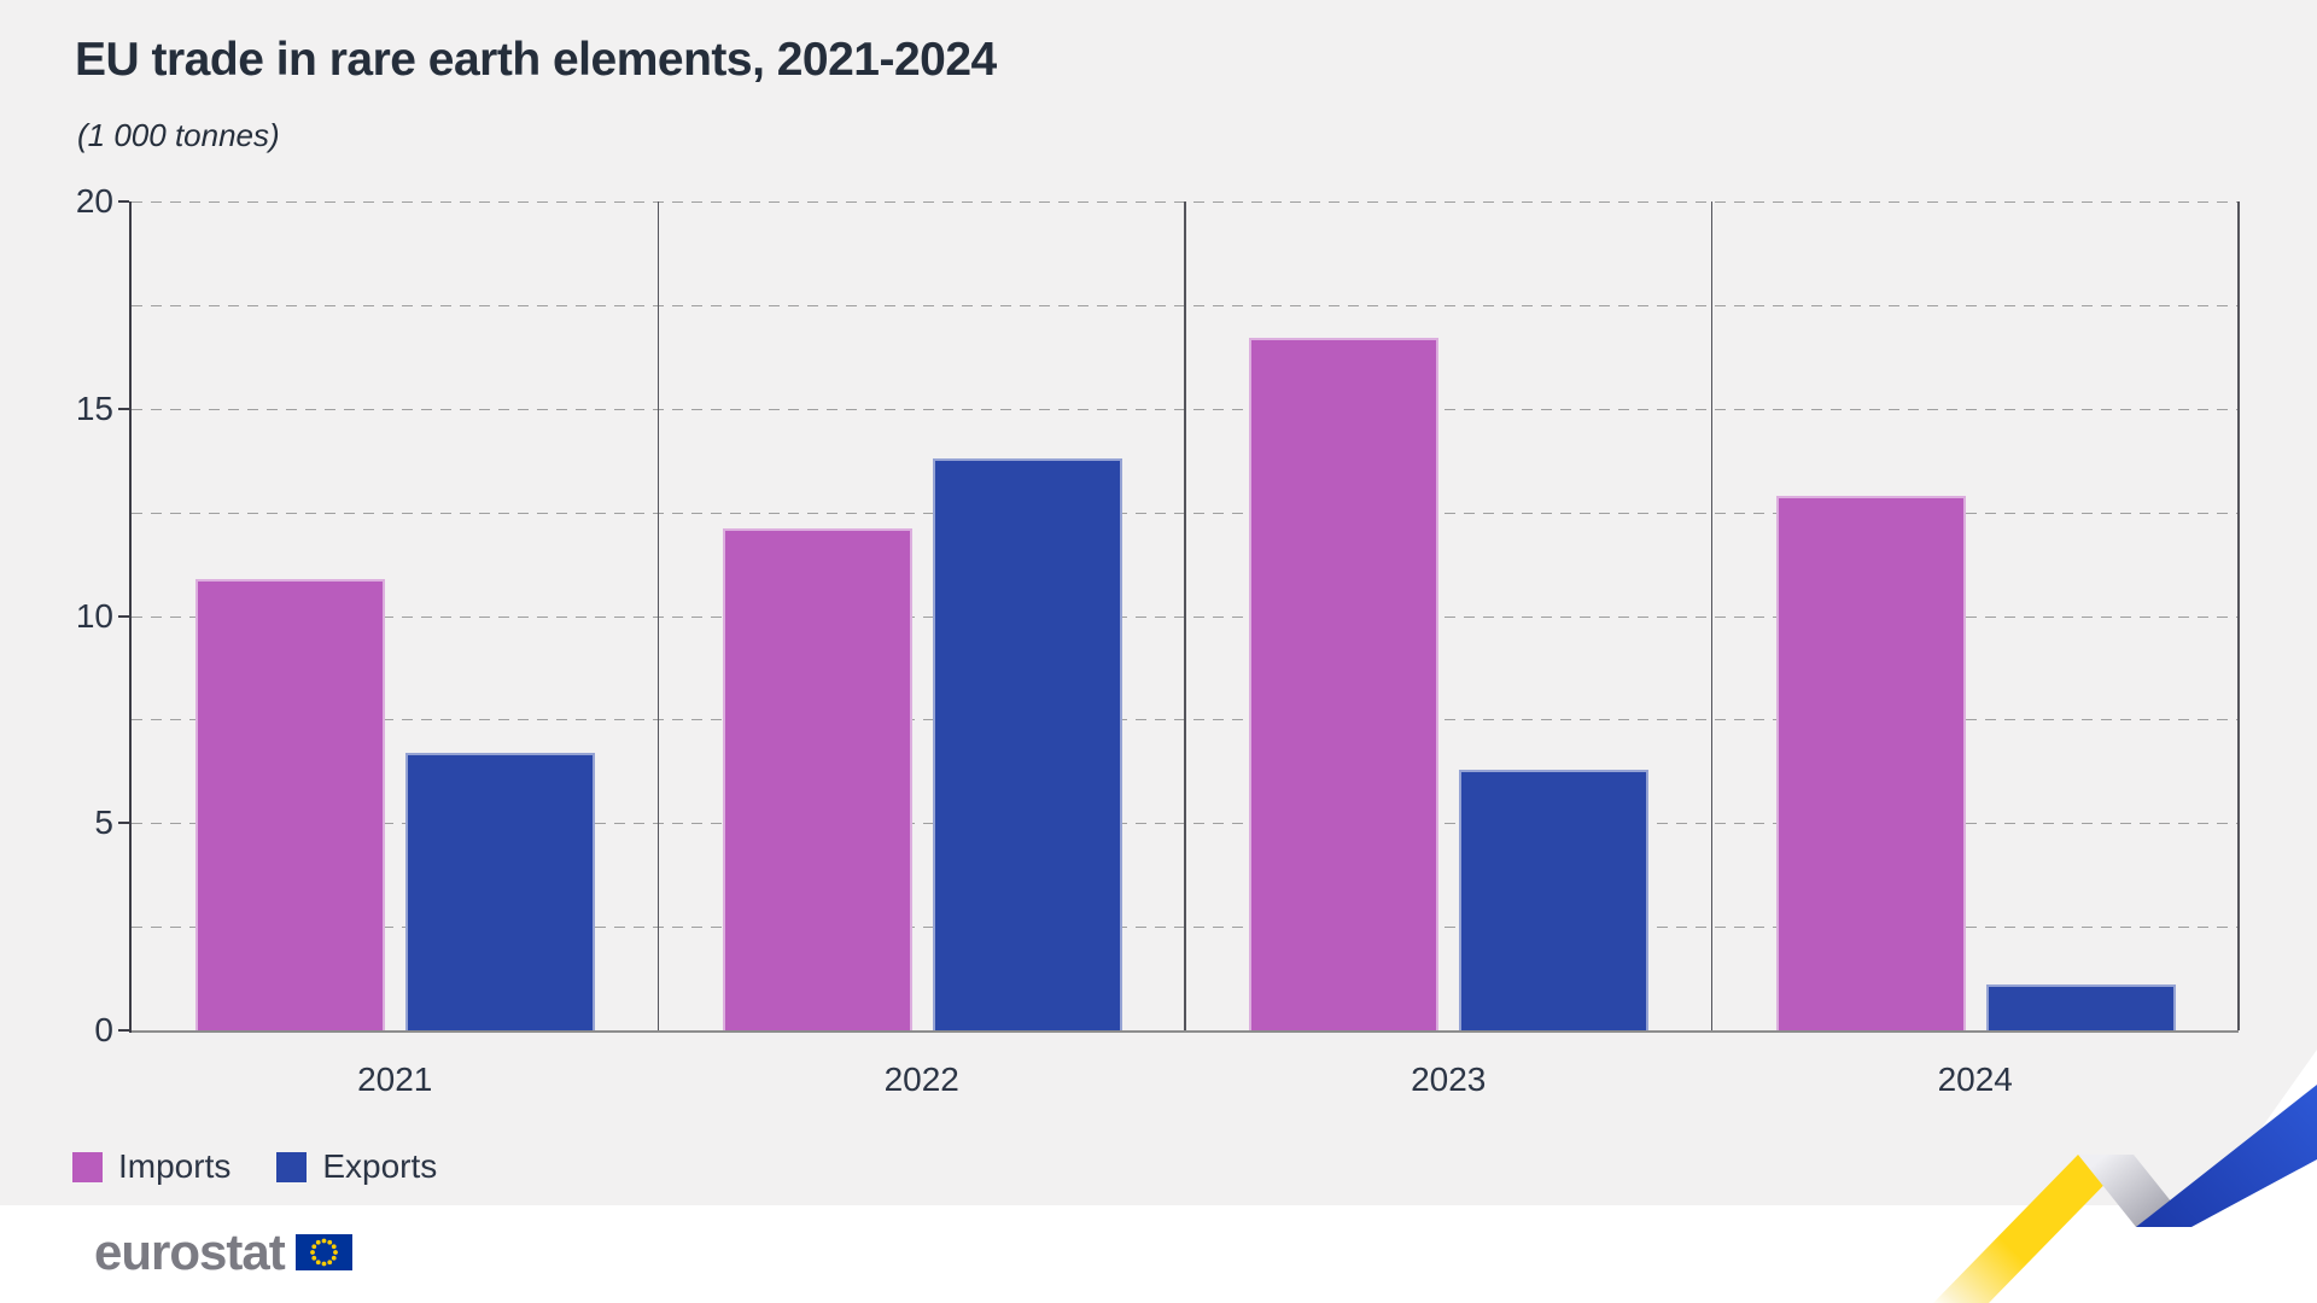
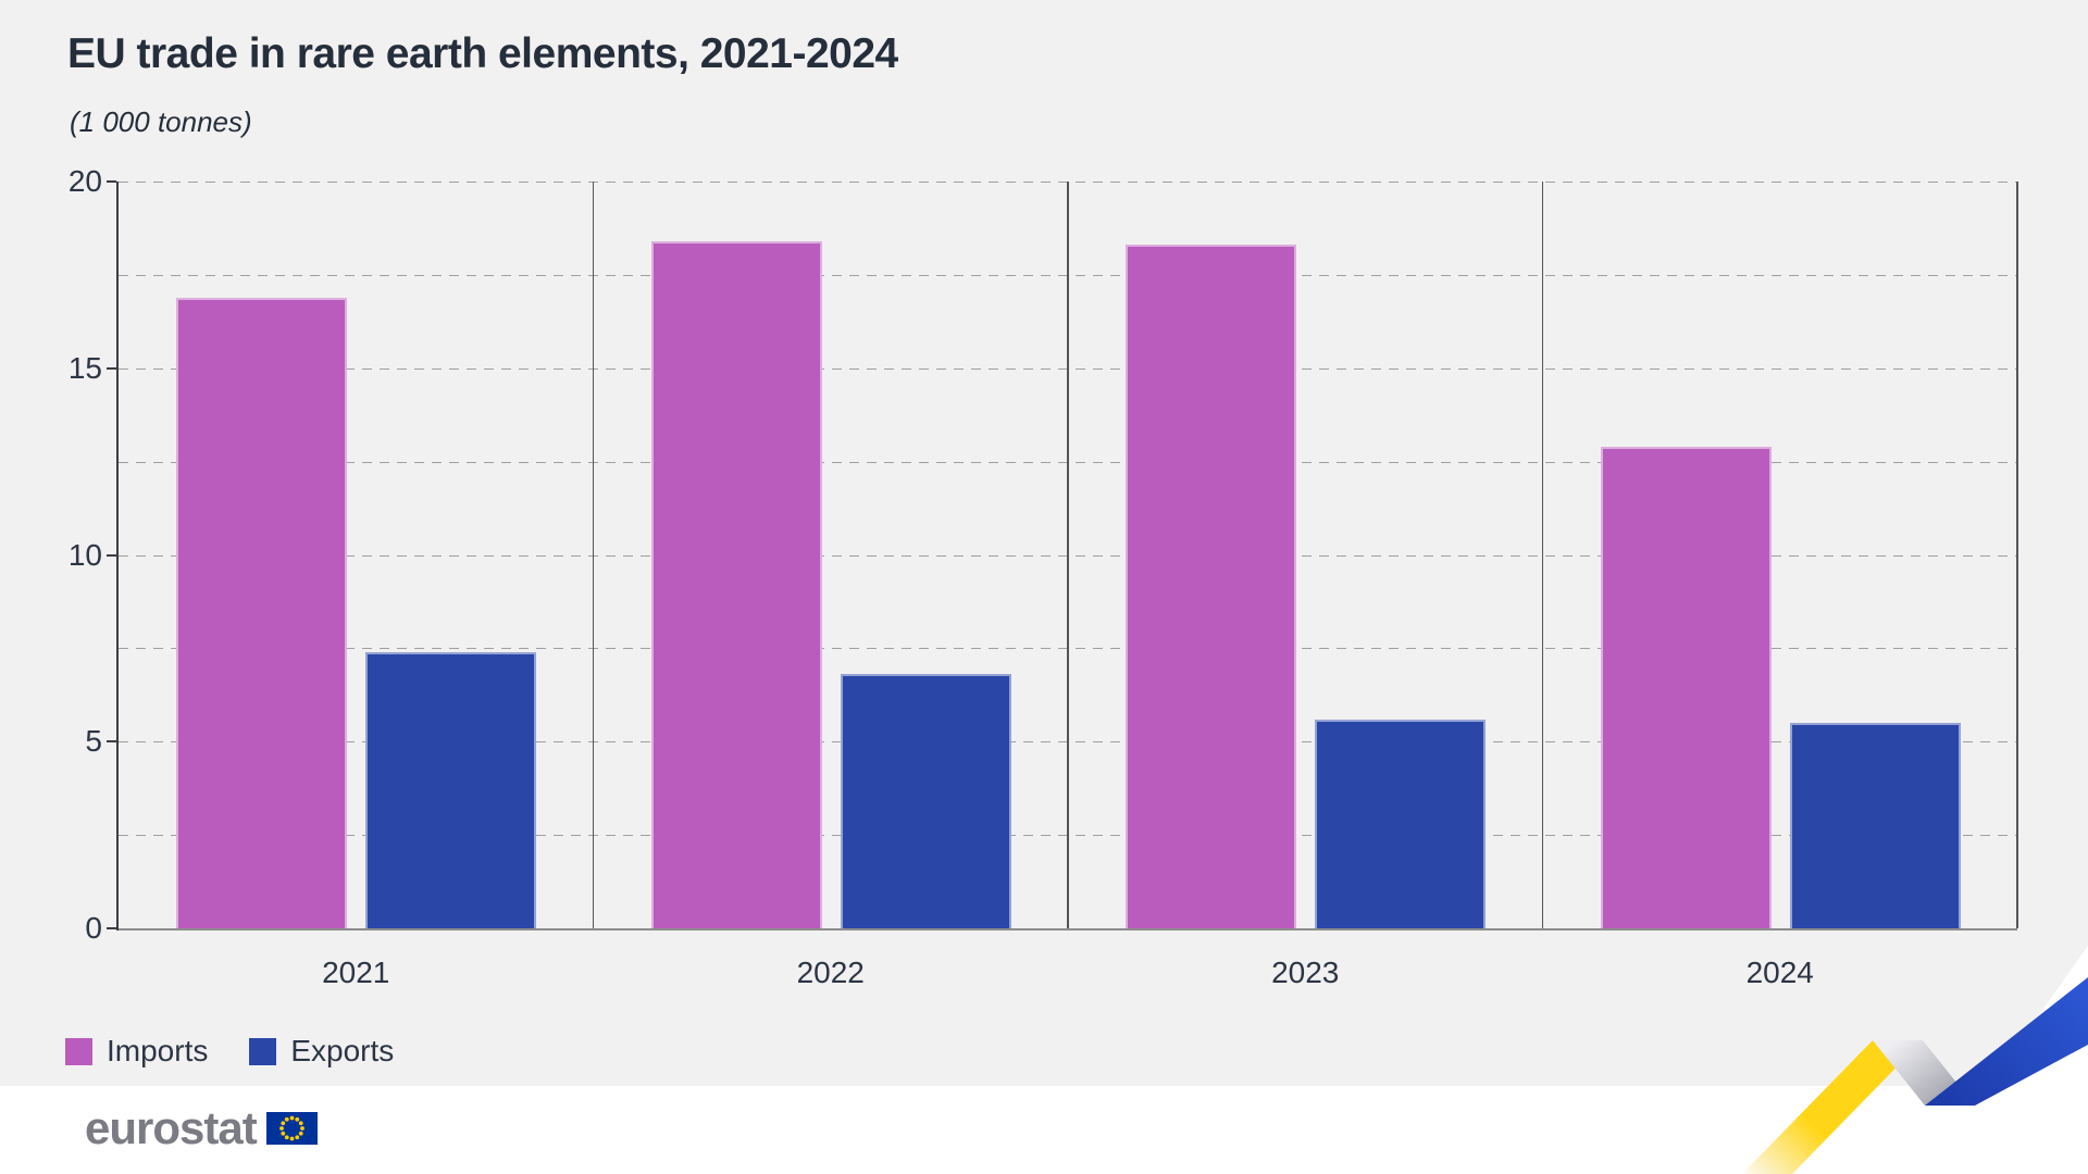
Imports/2021: 10.9 -> 16.9
Exports/2021: 6.7 -> 7.4
Imports/2022: 12.1 -> 18.4
Exports/2022: 13.8 -> 6.8
Imports/2023: 16.7 -> 18.3
Exports/2023: 6.3 -> 5.6
Exports/2024: 1.1 -> 5.5
